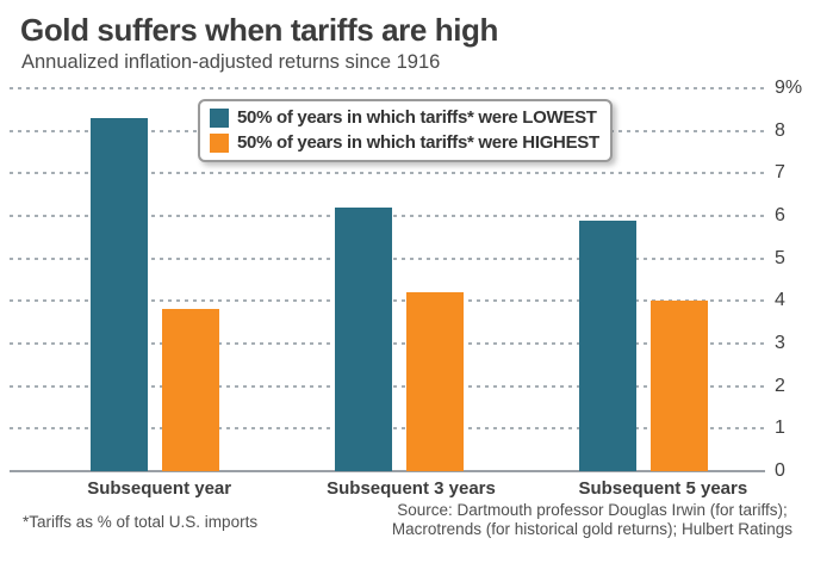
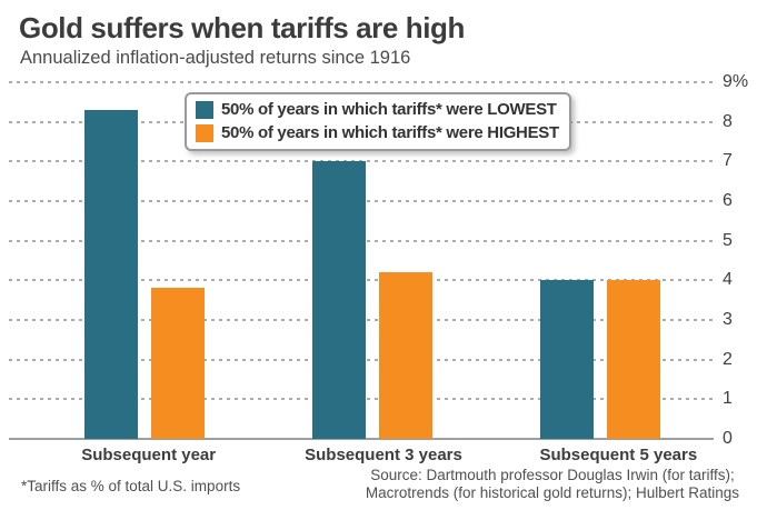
50% of years in which tariffs* were LOWEST/Subsequent 3 years: 6.2% -> 7.0%
50% of years in which tariffs* were LOWEST/Subsequent 5 years: 5.9% -> 4.0%
